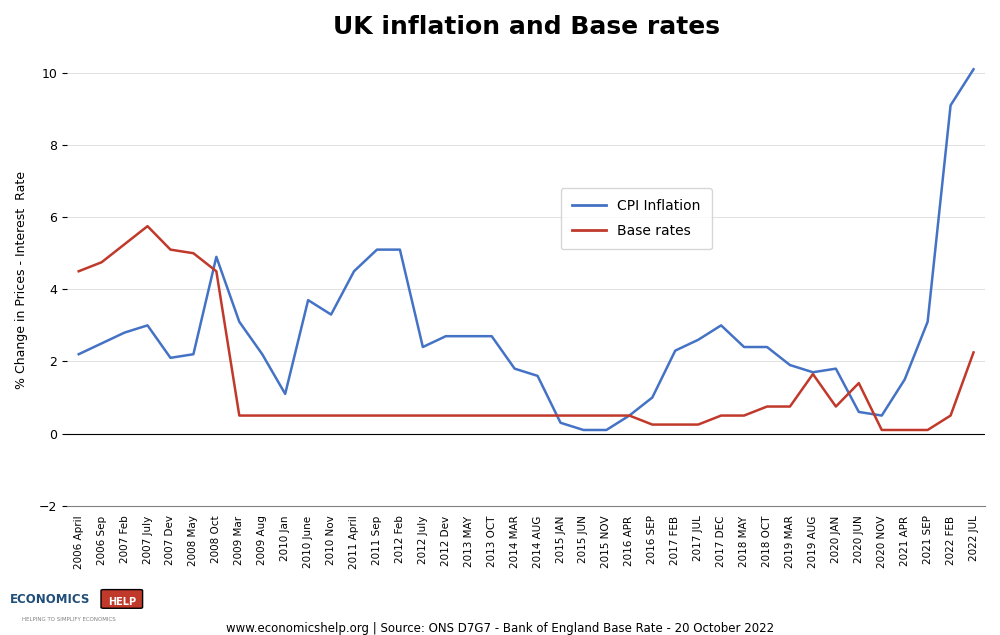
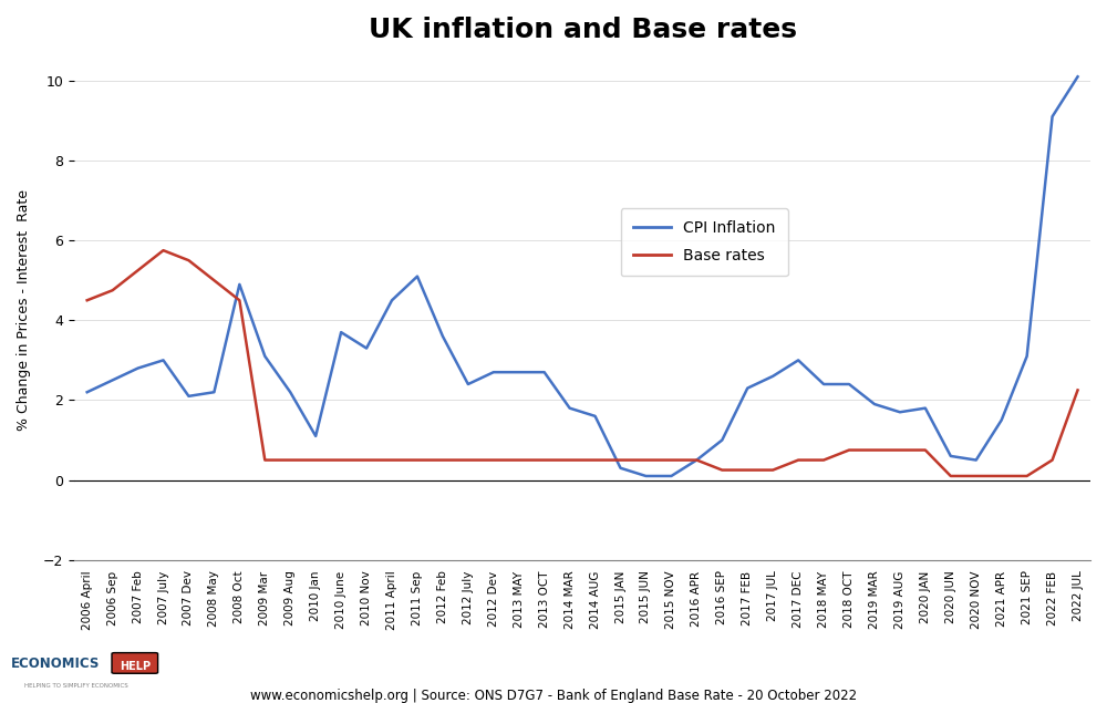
Base rates/2007 Dev: 5.10 -> 5.50
CPI Inflation/2012 Feb: 5.1 -> 3.6
Base rates/2019 AUG: 1.65 -> 0.75
Base rates/2020 JUN: 1.40 -> 0.10
